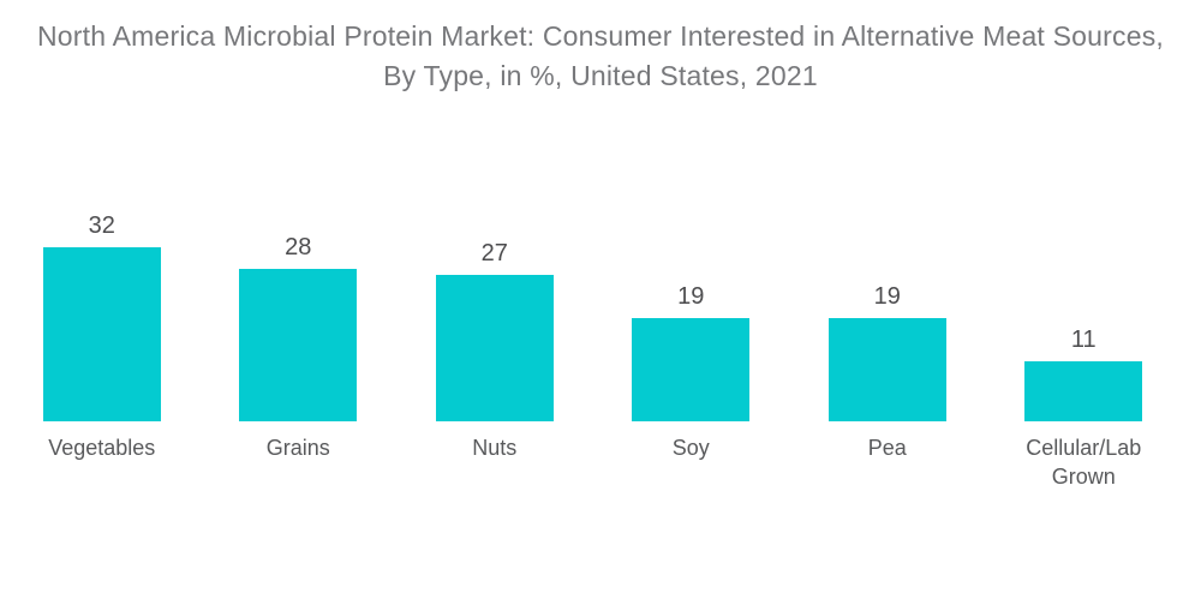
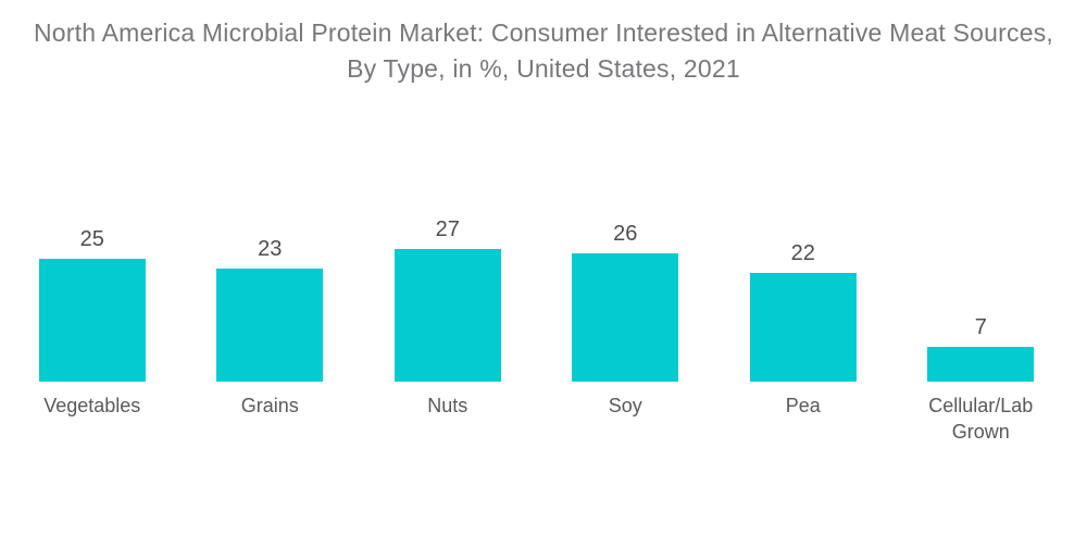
Vegetables: 32 -> 25
Grains: 28 -> 23
Soy: 19 -> 26
Pea: 19 -> 22
Cellular/Lab Grown: 11 -> 7
